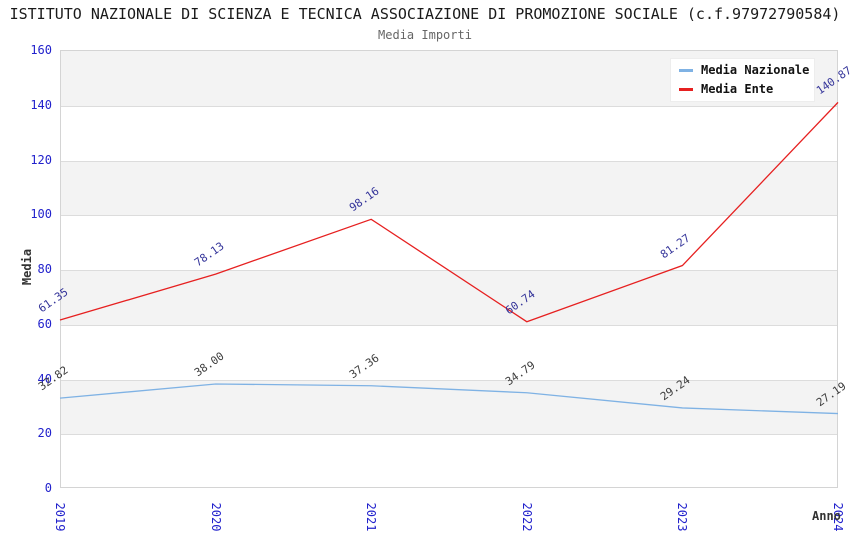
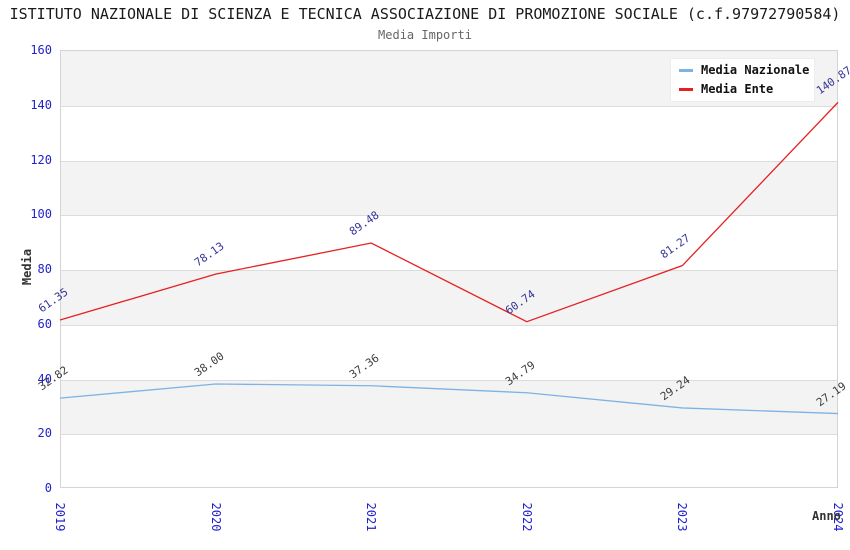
Media Ente/2021: 98.16 -> 89.48
